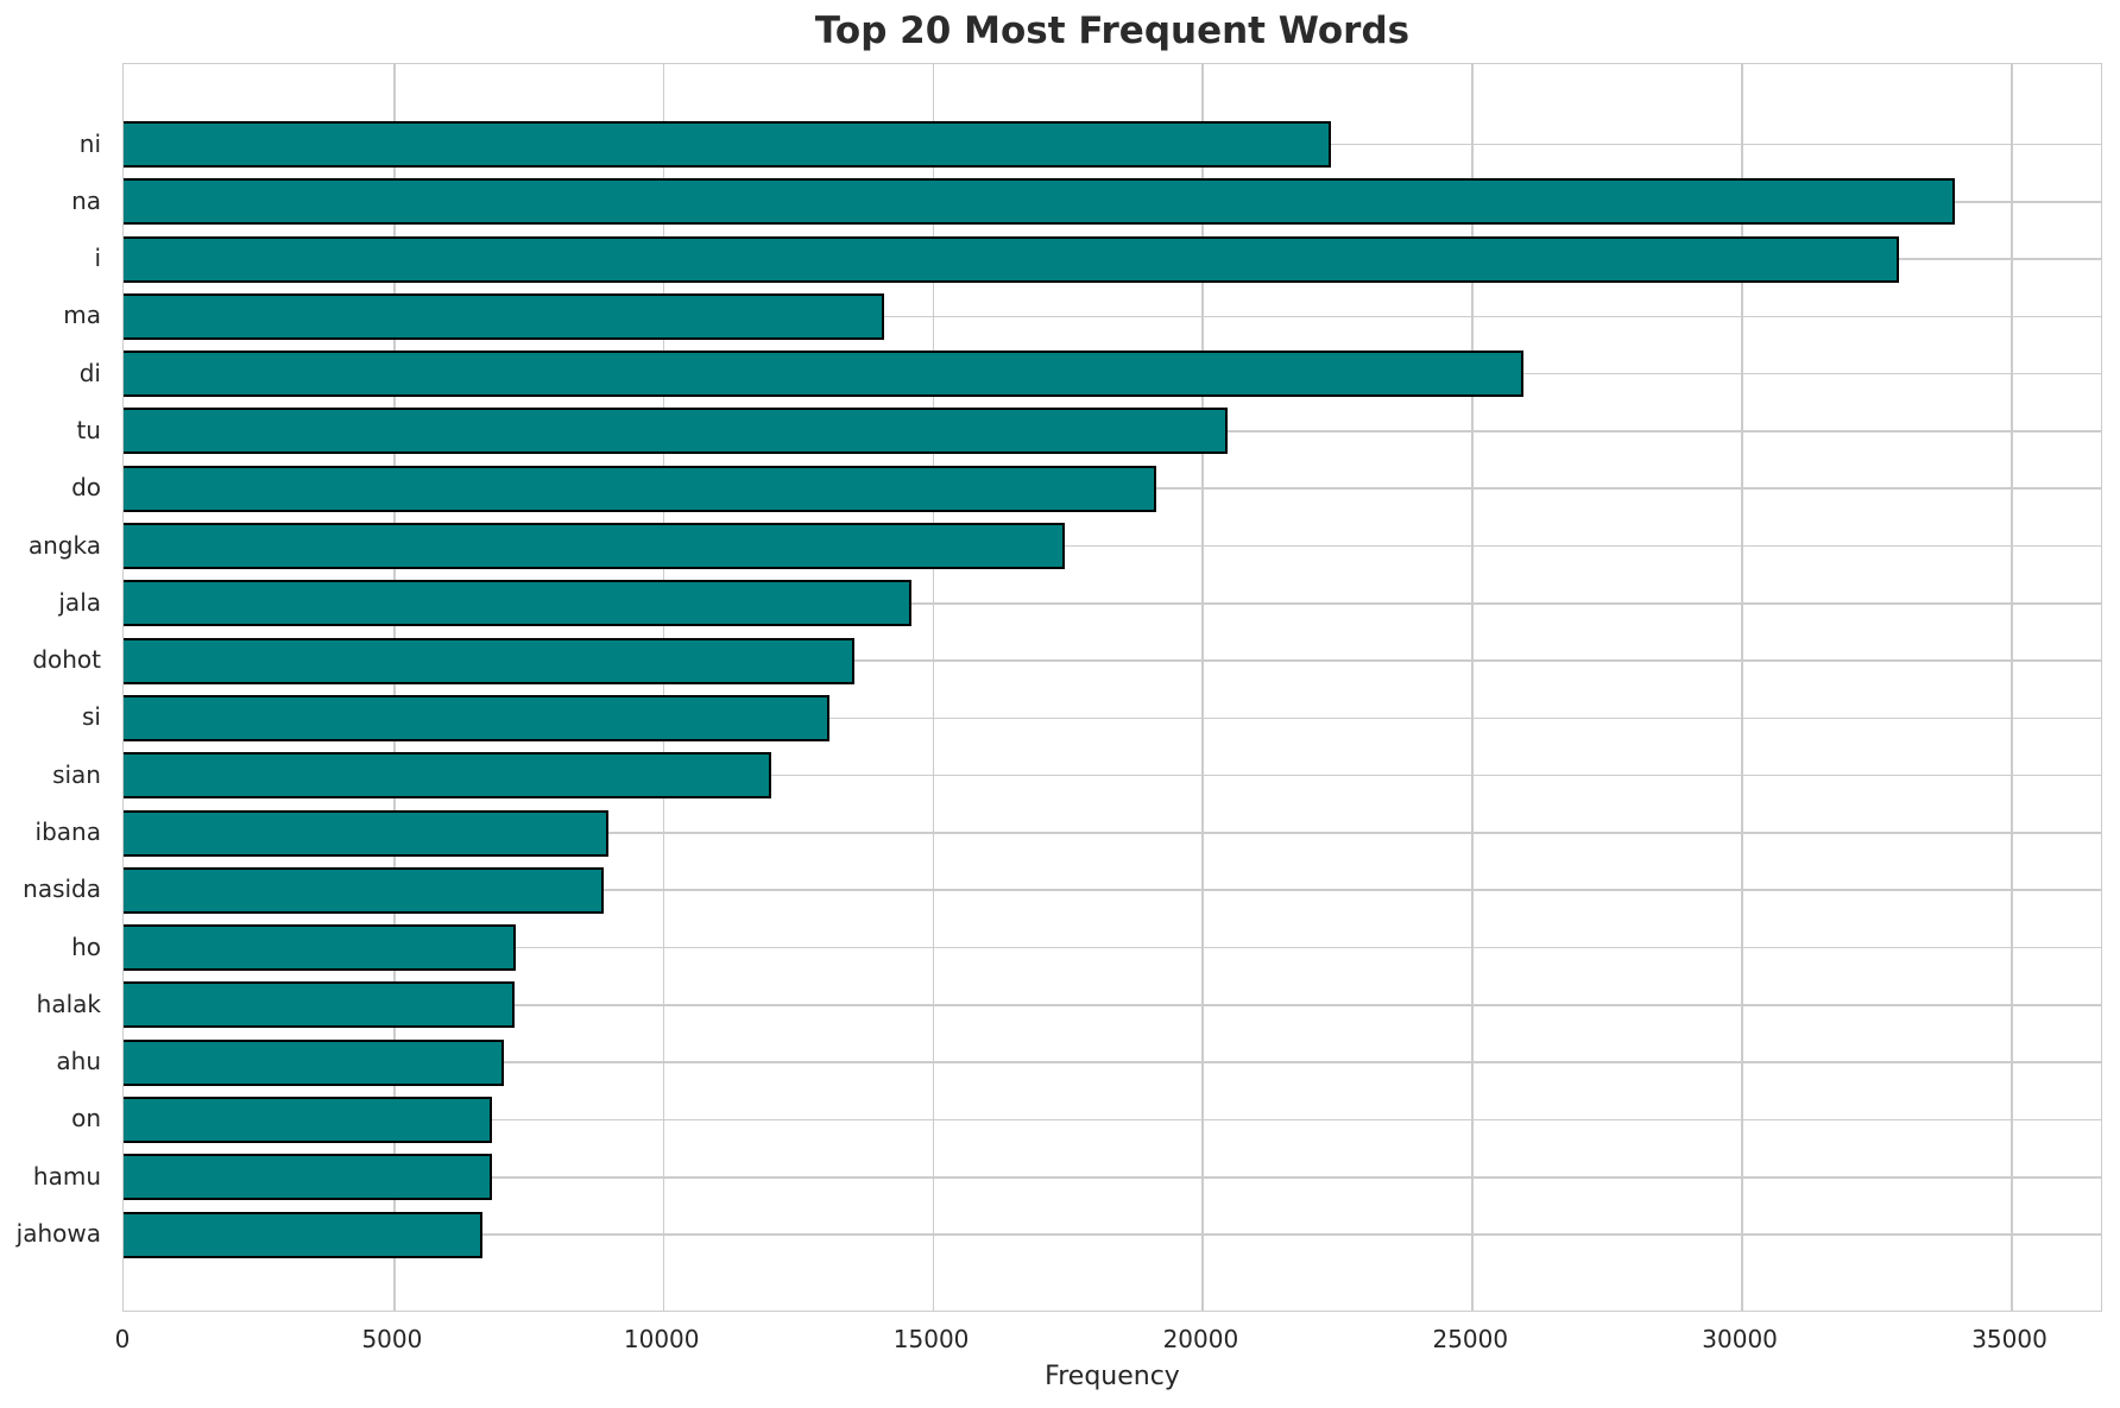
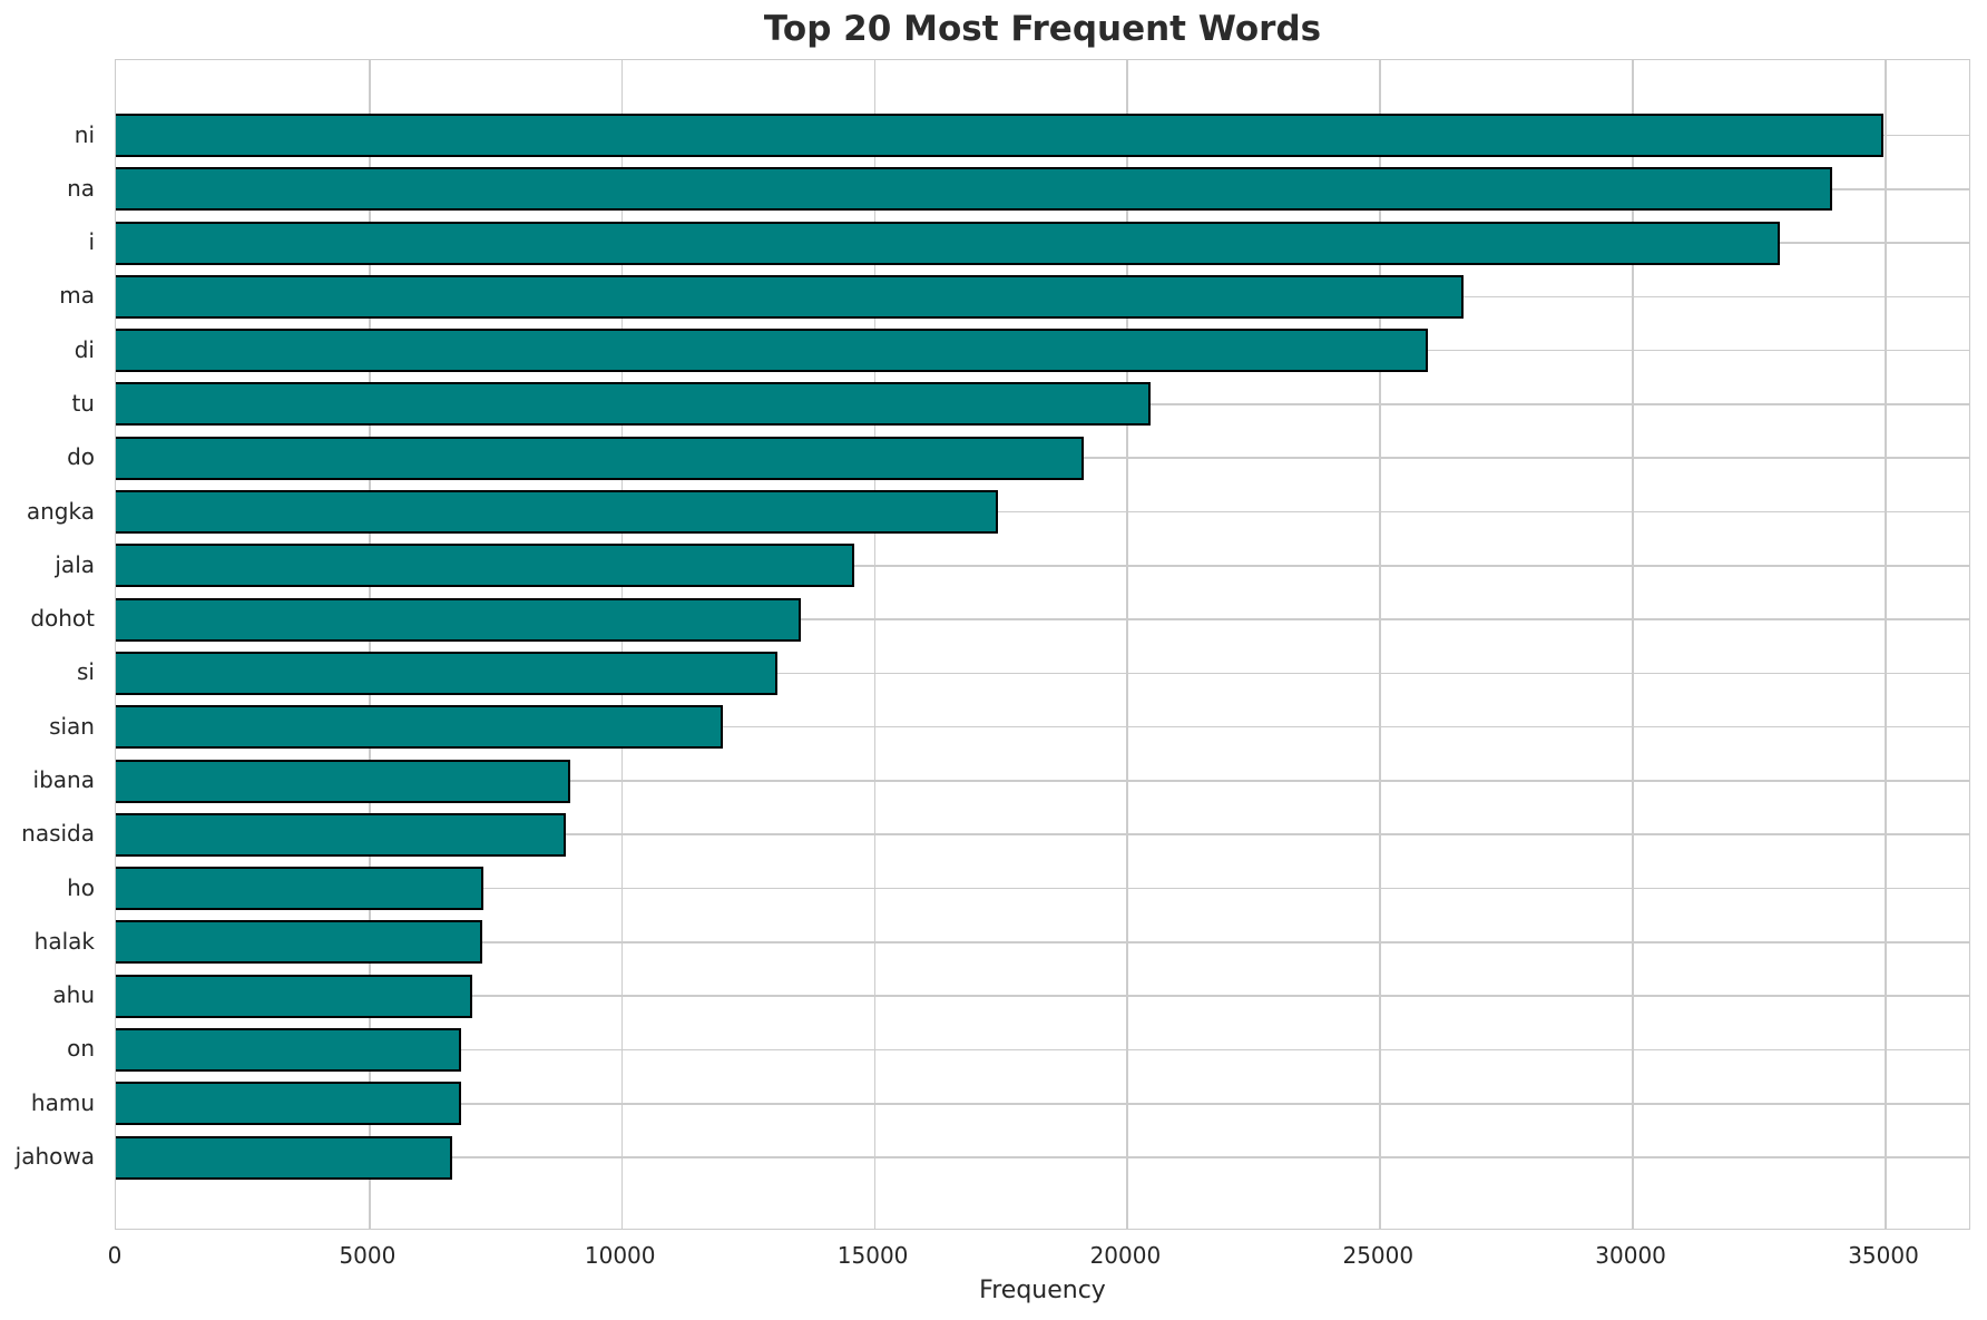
ni: 22400 -> 35000
ma: 14100 -> 26700
